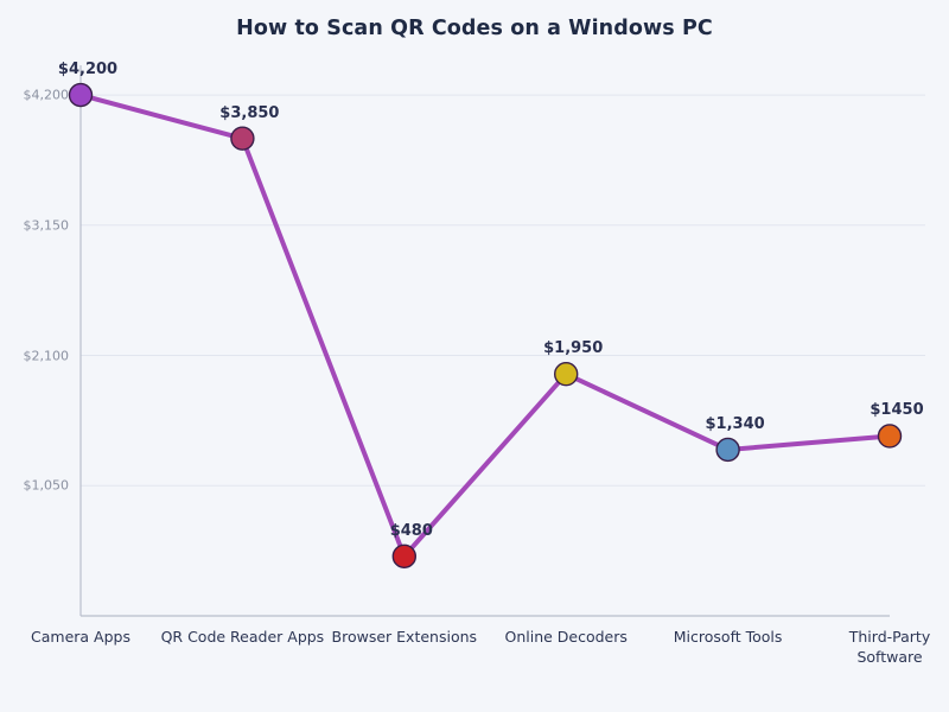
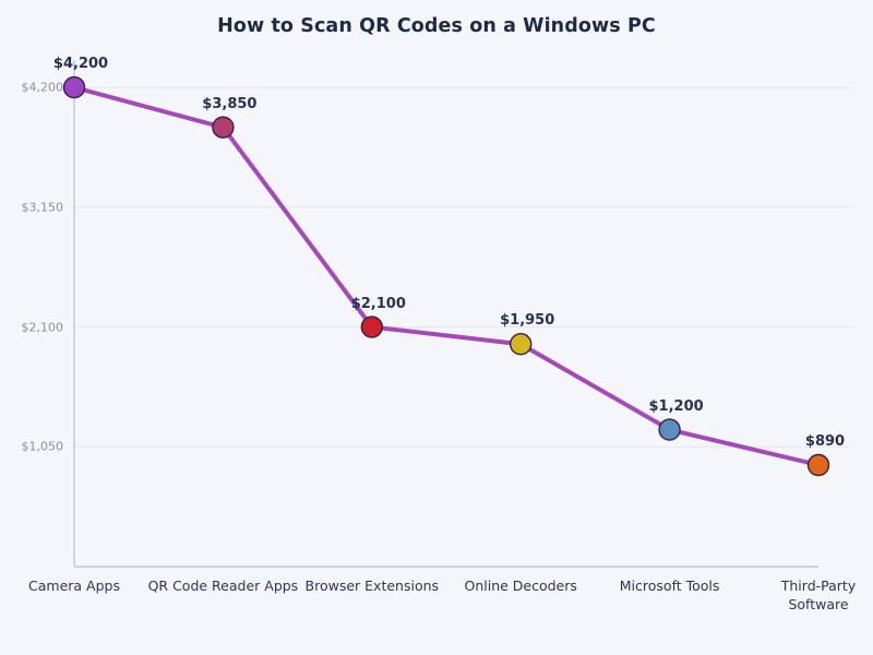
Browser Extensions: $480 -> $2,100
Microsoft Tools: $1,340 -> $1,200
Third-Party Software: $1450 -> $890
